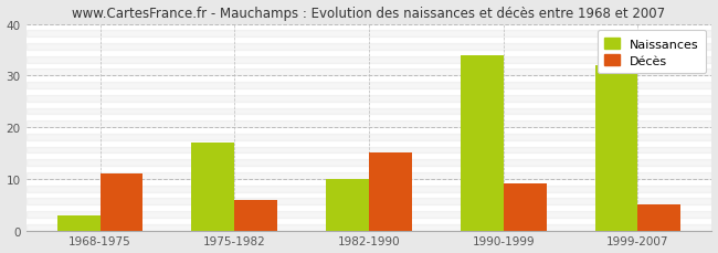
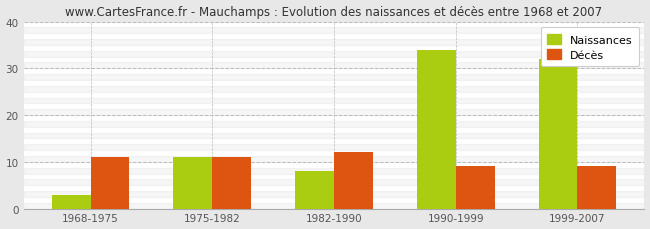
Naissances/1975-1982: 17 -> 11
Décès/1975-1982: 6 -> 11
Naissances/1982-1990: 10 -> 8
Décès/1982-1990: 15 -> 12
Décès/1999-2007: 5 -> 9
